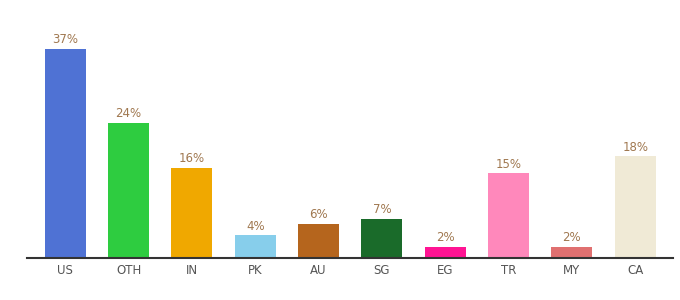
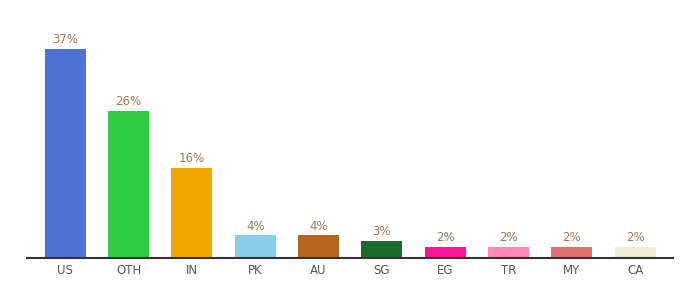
OTH: 24% -> 26%
AU: 6% -> 4%
SG: 7% -> 3%
TR: 15% -> 2%
CA: 18% -> 2%
